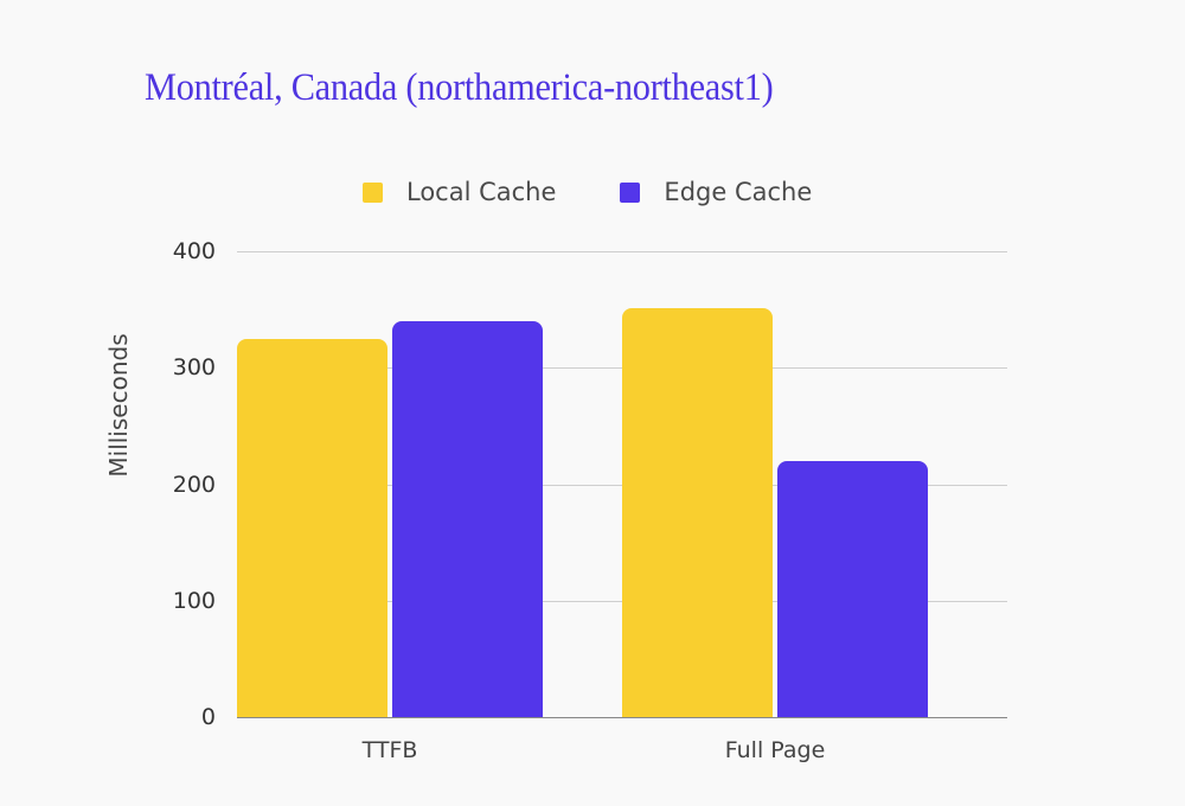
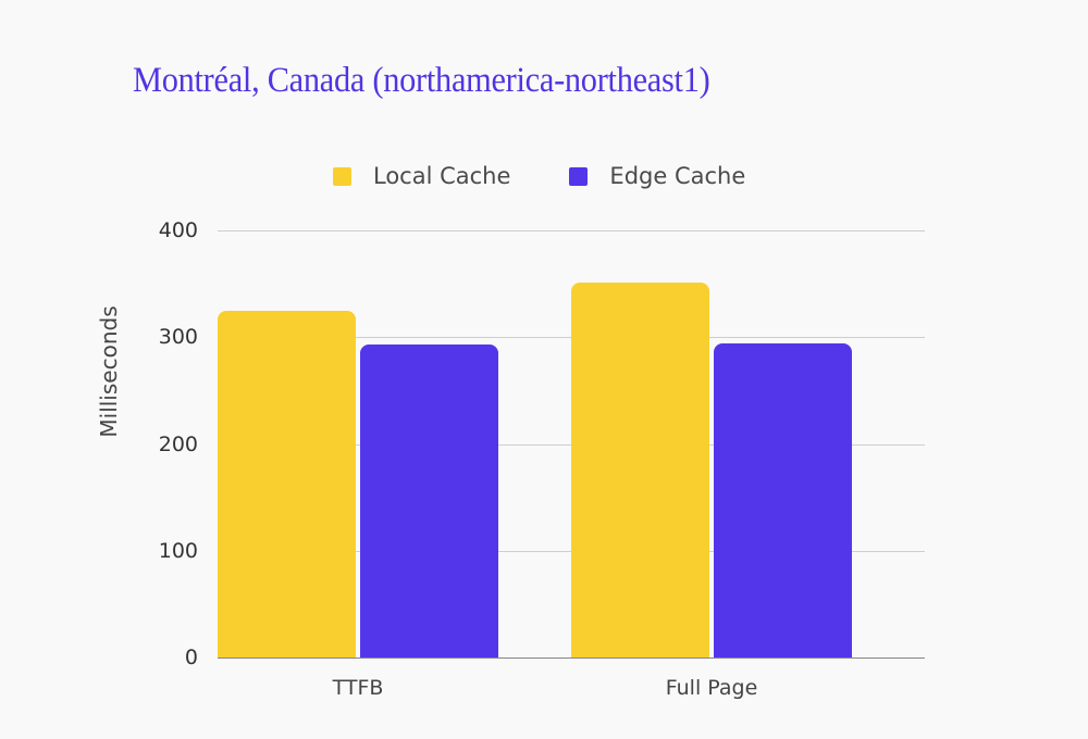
Edge Cache/TTFB: 340 -> 290
Edge Cache/Full Page: 220 -> 290
